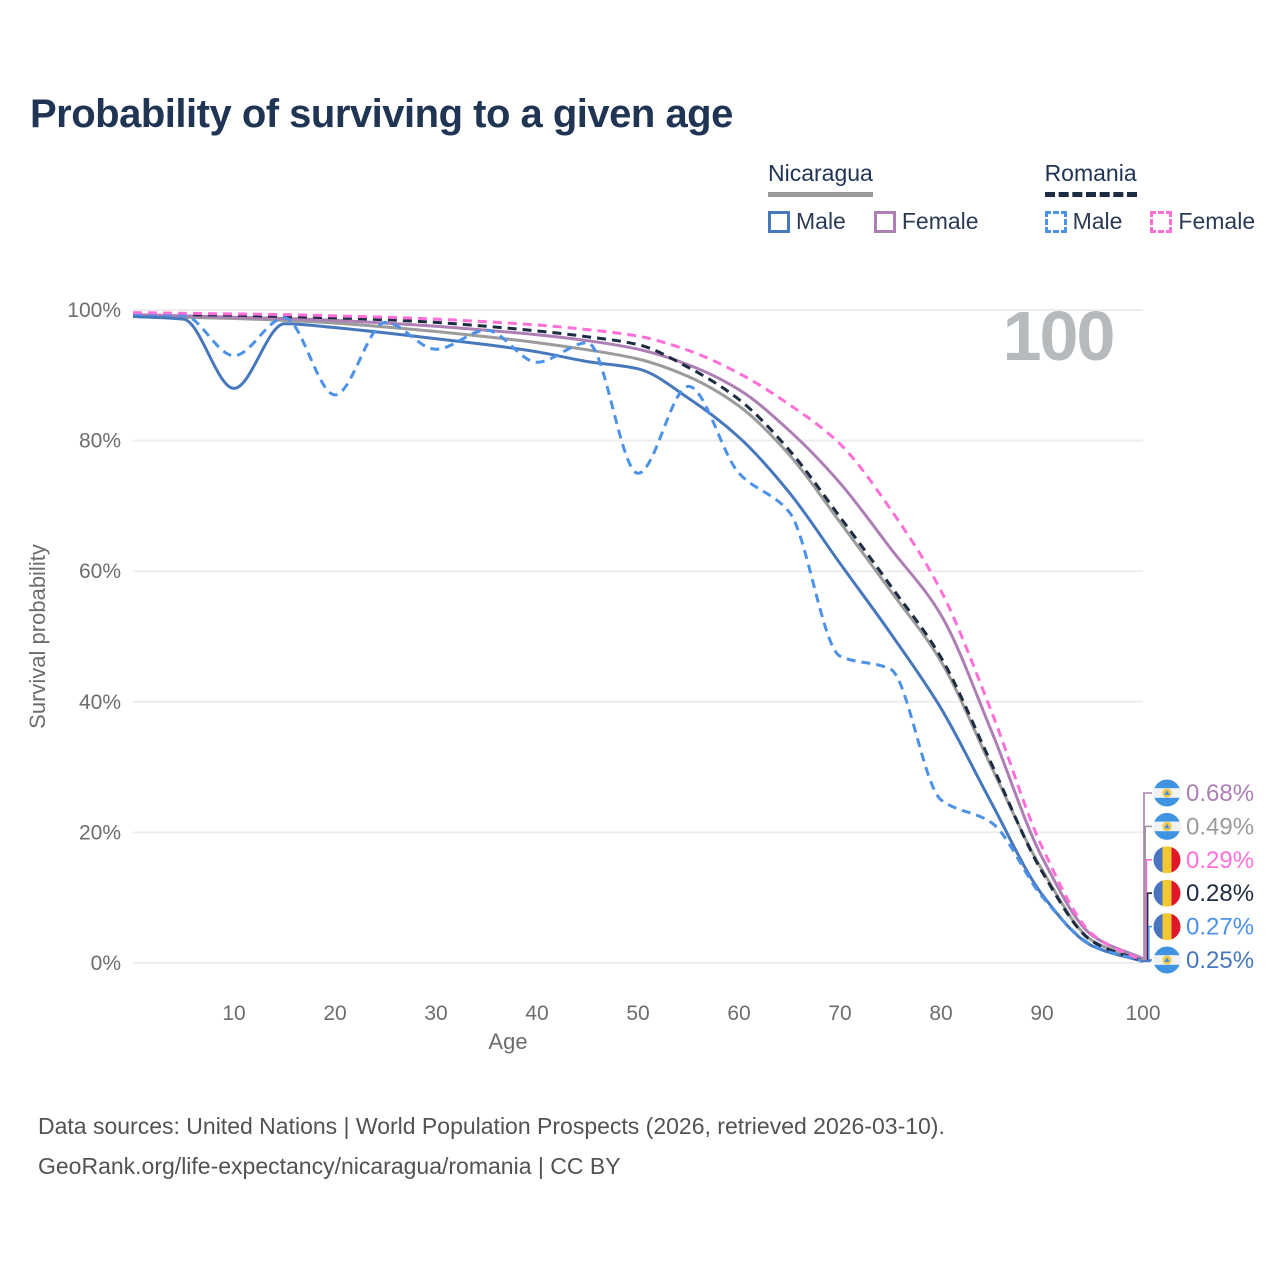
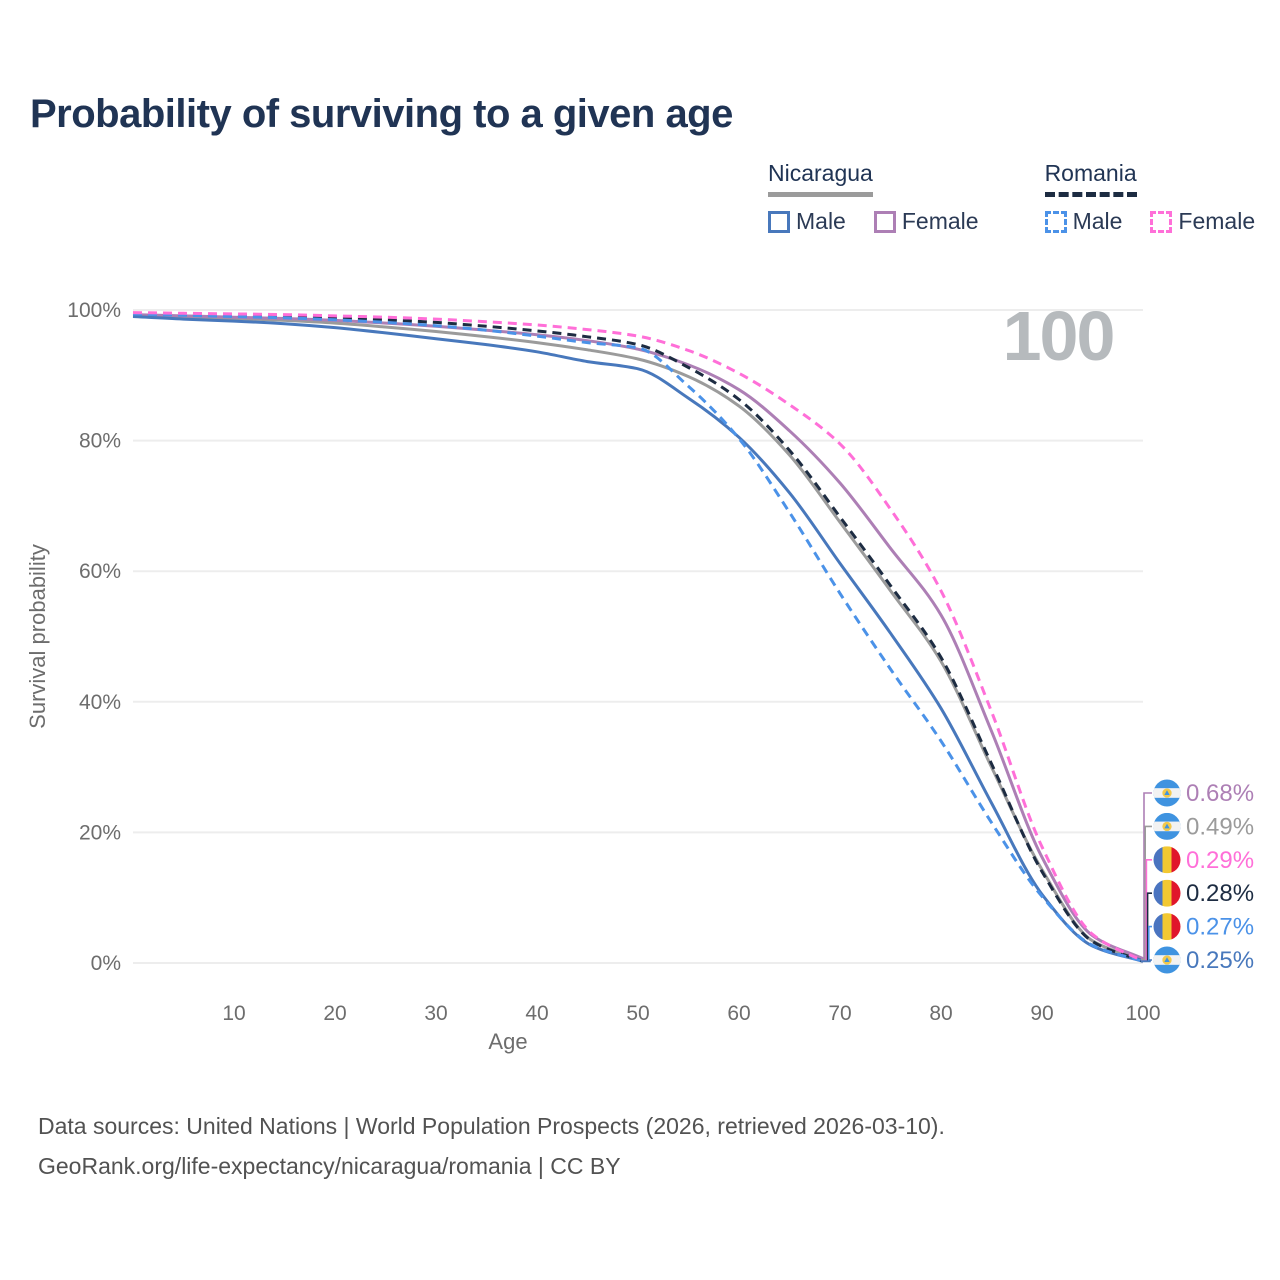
Romania Male/10: 93% -> 99%
Nicaragua Male/10: 88% -> 98%
Romania Male/20: 87% -> 98%
Romania Male/30: 94% -> 98%
Romania Male/40: 92% -> 96%
Romania Male/50: 75% -> 94%
Romania Male/60: 75% -> 80%
Romania Male/70: 47% -> 57%
Romania Male/80: 25% -> 34%
